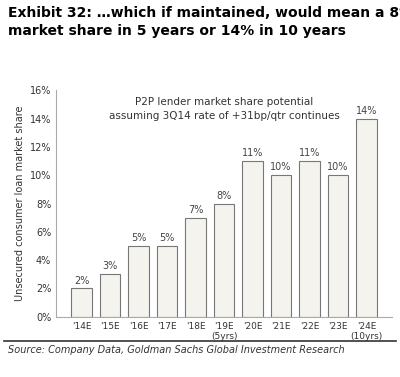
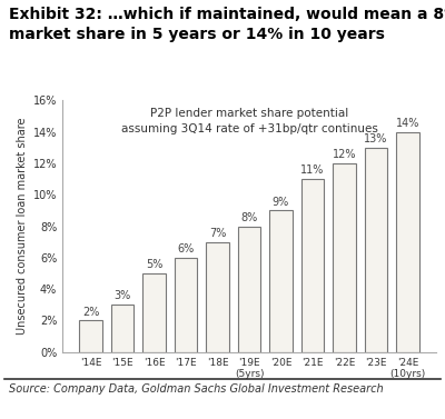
'17E: 5% -> 6%
'20E: 11% -> 9%
'21E: 10% -> 11%
'22E: 11% -> 12%
'23E: 10% -> 13%
